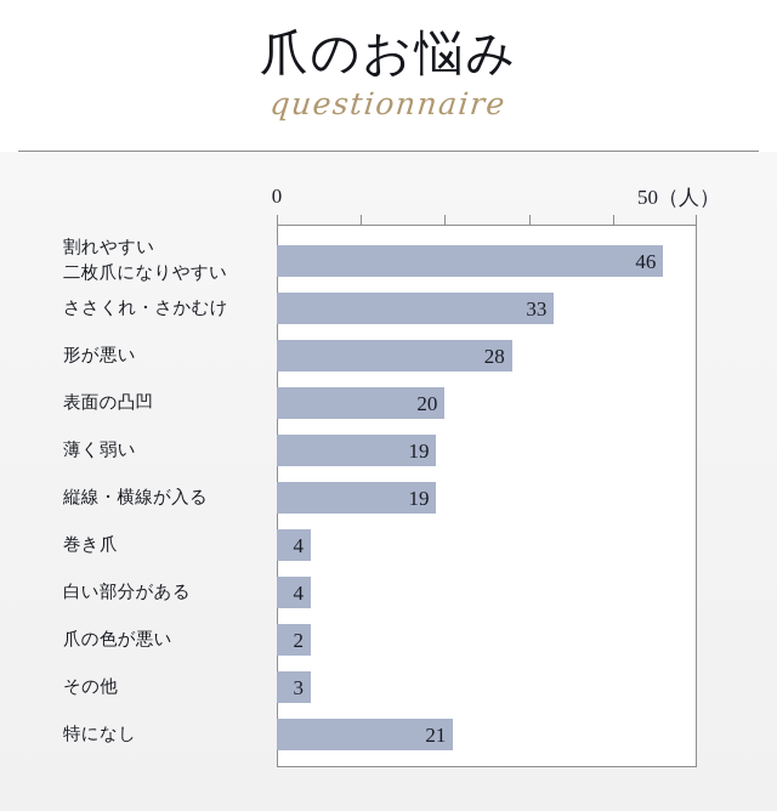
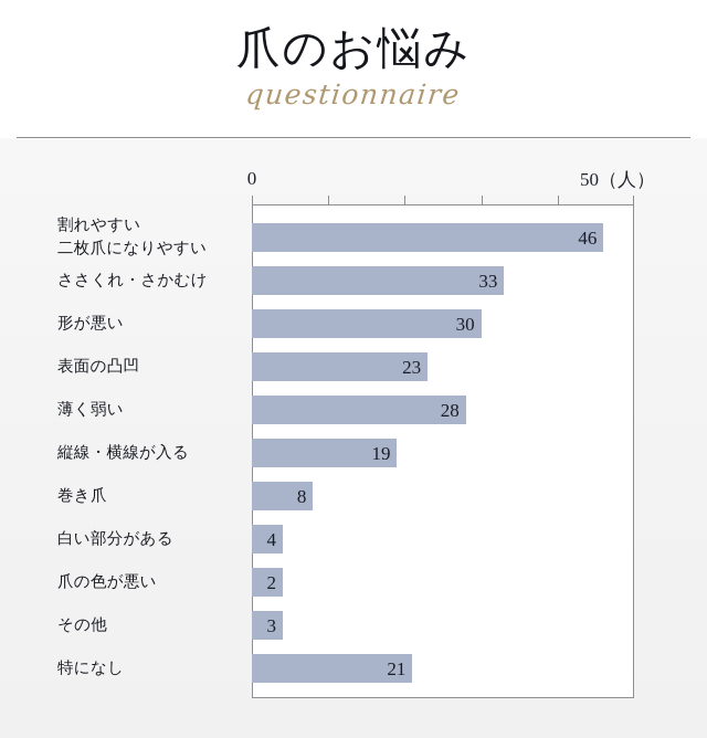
形が悪い: 28 -> 30
表面の凸凹: 20 -> 23
薄く弱い: 19 -> 28
巻き爪: 4 -> 8
